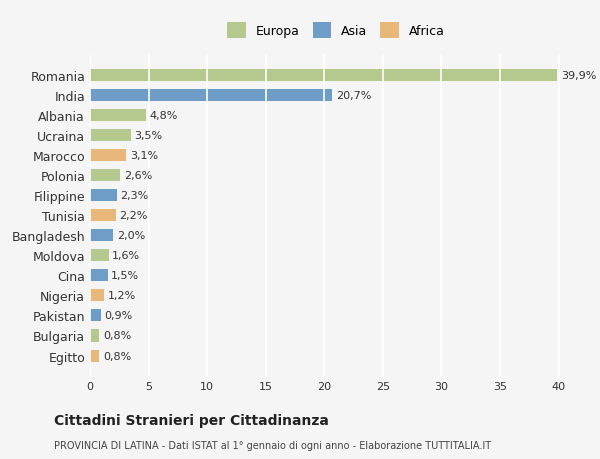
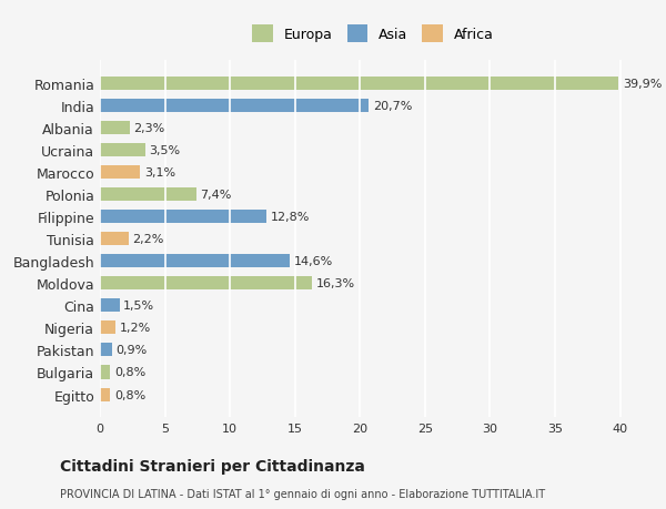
Albania: 4,8% -> 2,3%
Polonia: 2,6% -> 7,4%
Filippine: 2,3% -> 12,8%
Bangladesh: 2,0% -> 14,6%
Moldova: 1,6% -> 16,3%
